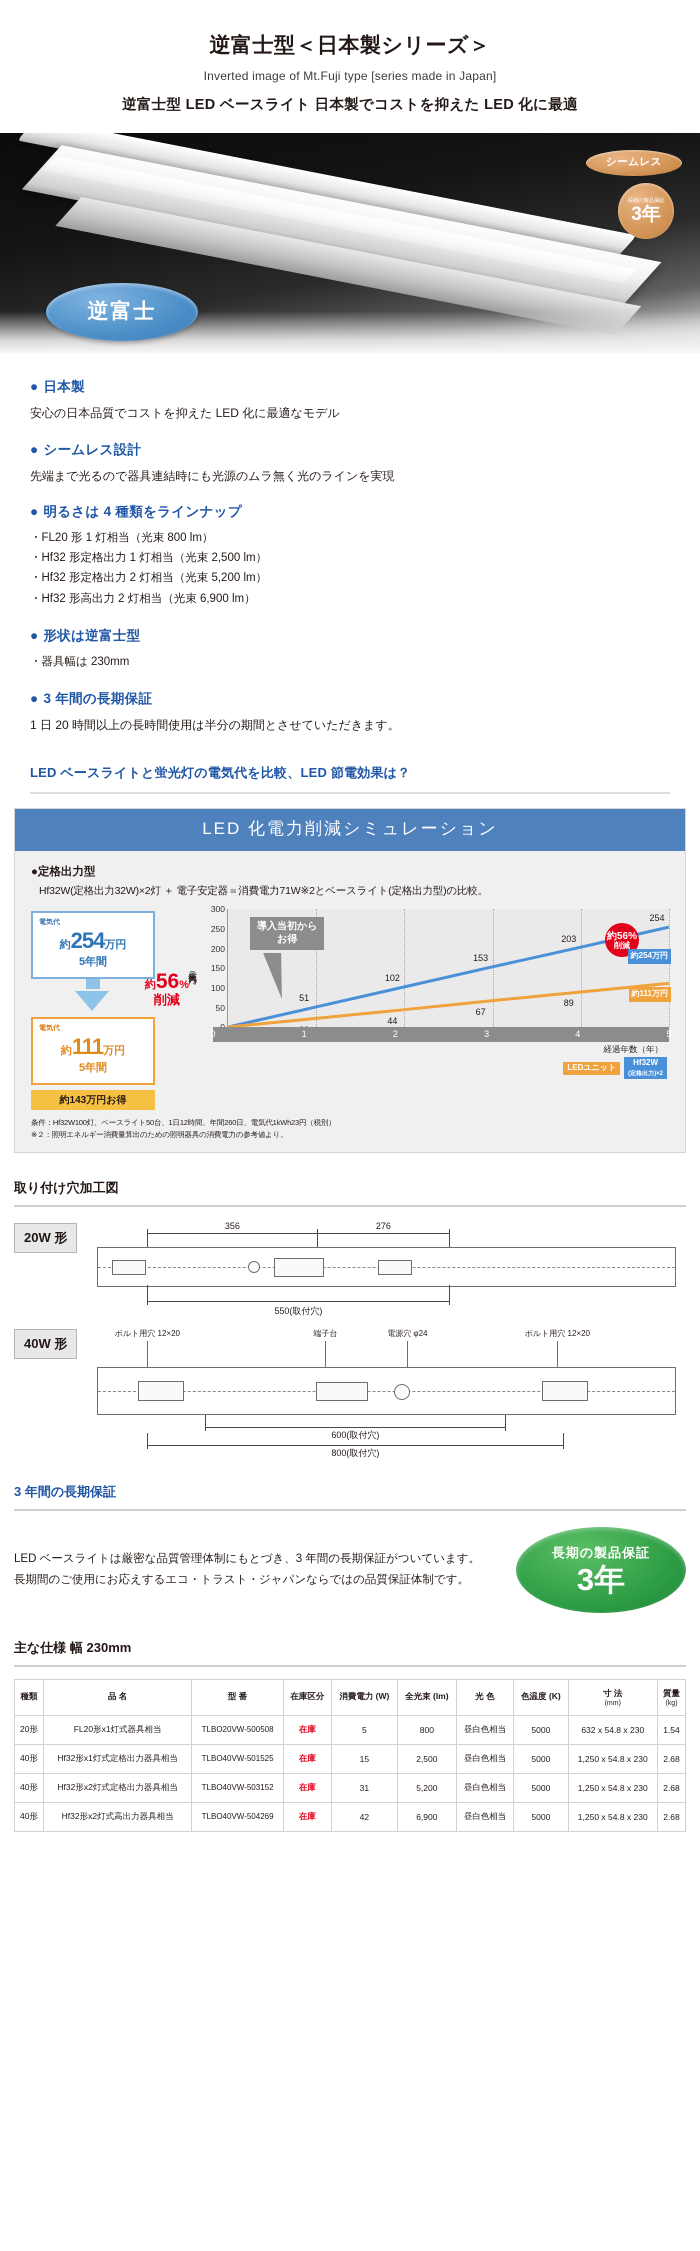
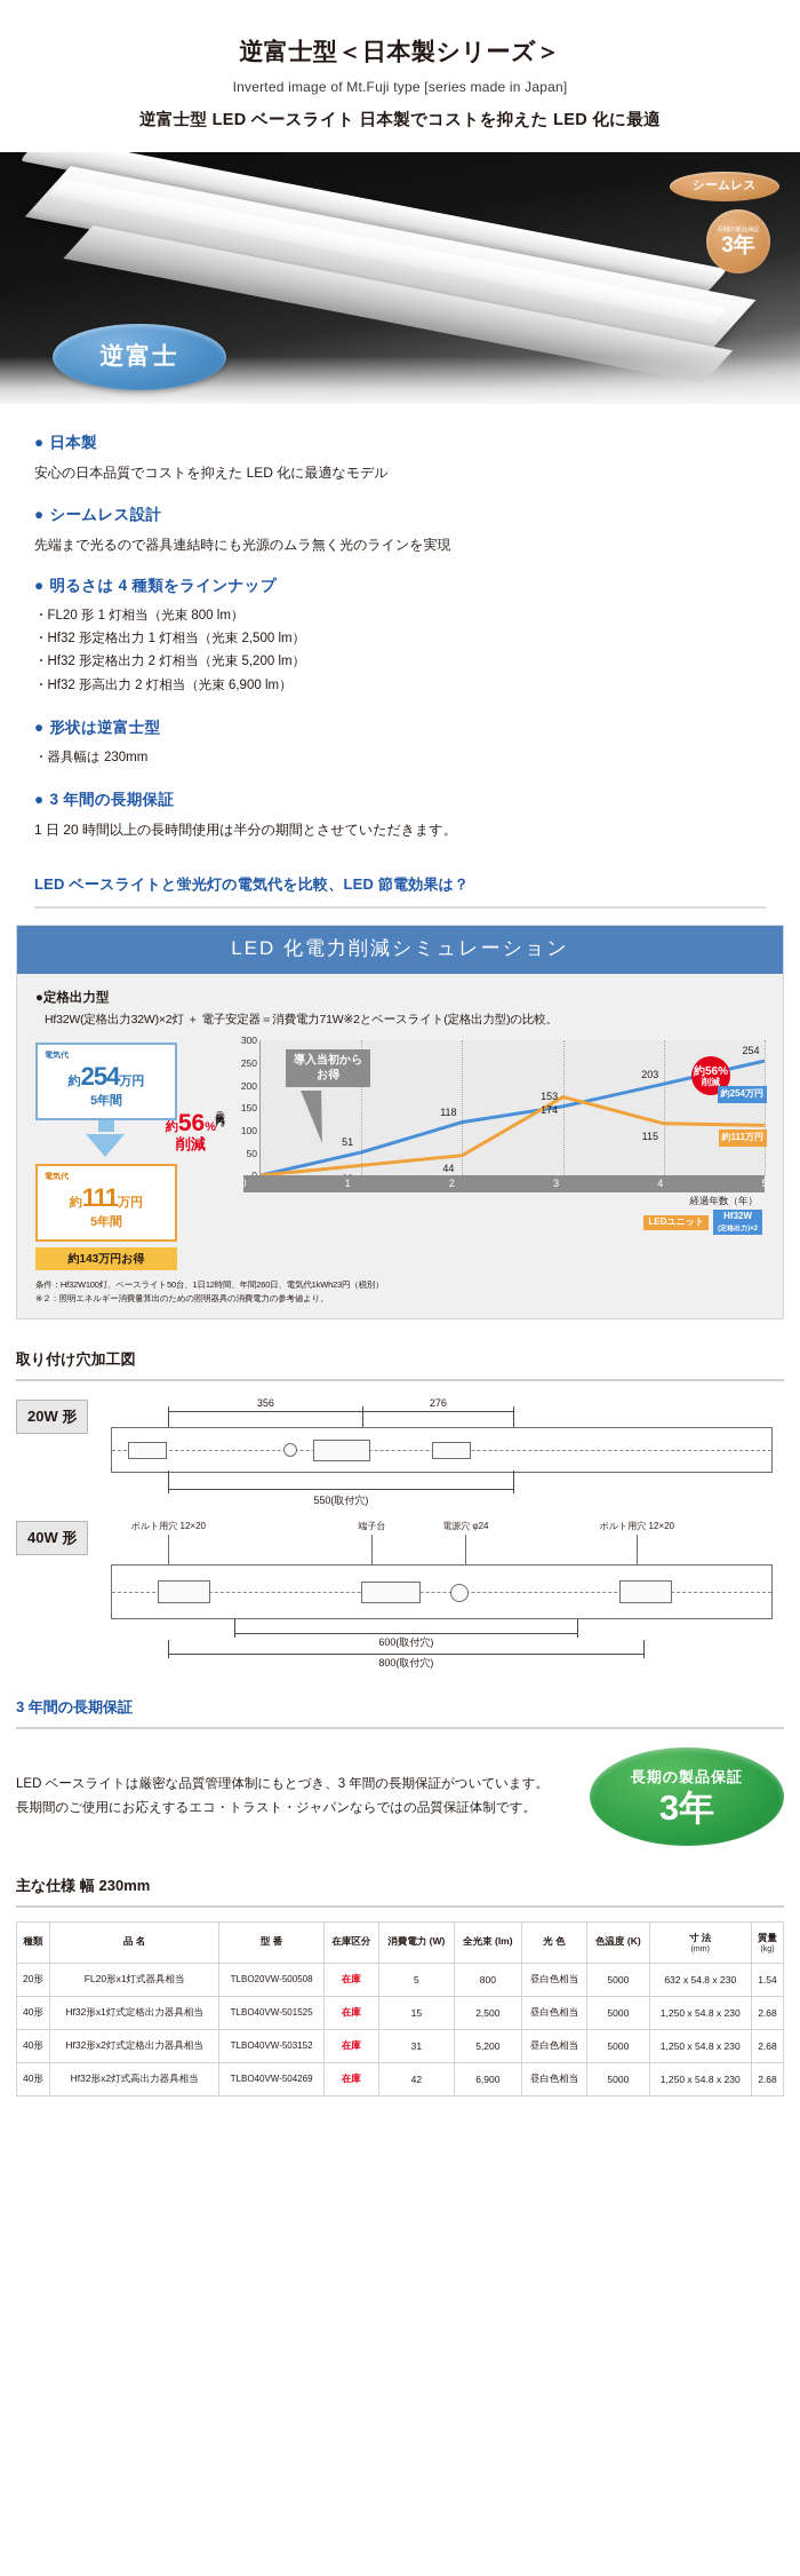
Hf32W(定格出力)×2/2: 102 -> 118
LEDユニット/3: 67 -> 174
LEDユニット/4: 89 -> 115
